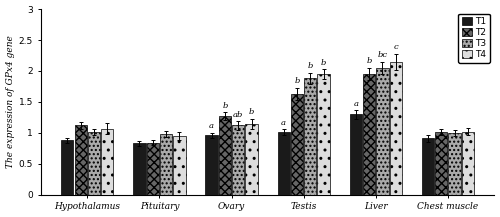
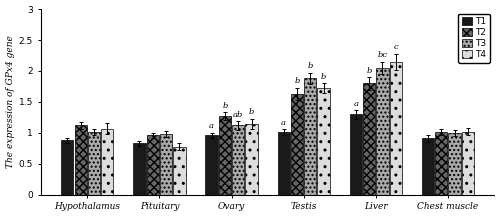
T2/Pituitary: 0.84 -> 0.96
T4/Pituitary: 0.95 -> 0.78
T4/Testis: 1.95 -> 1.72
T2/Liver: 1.95 -> 1.80
